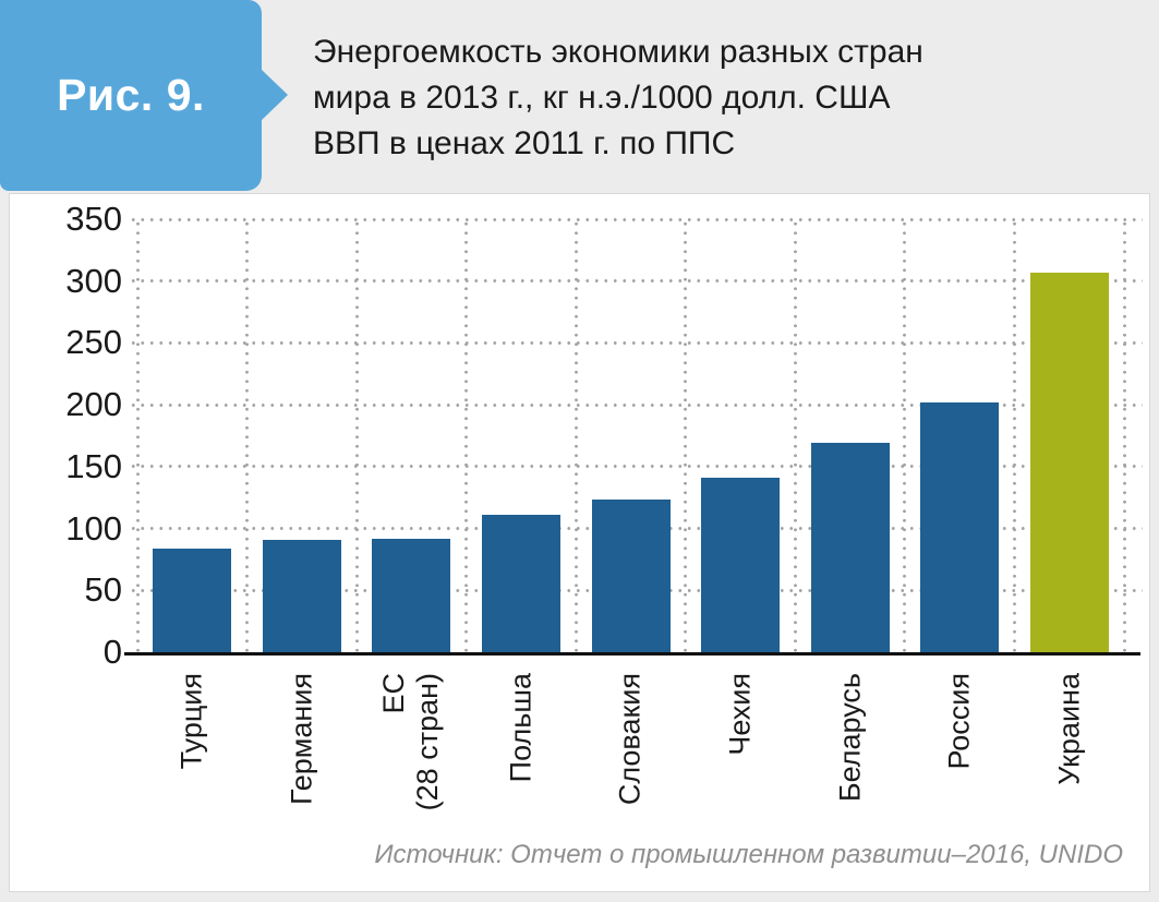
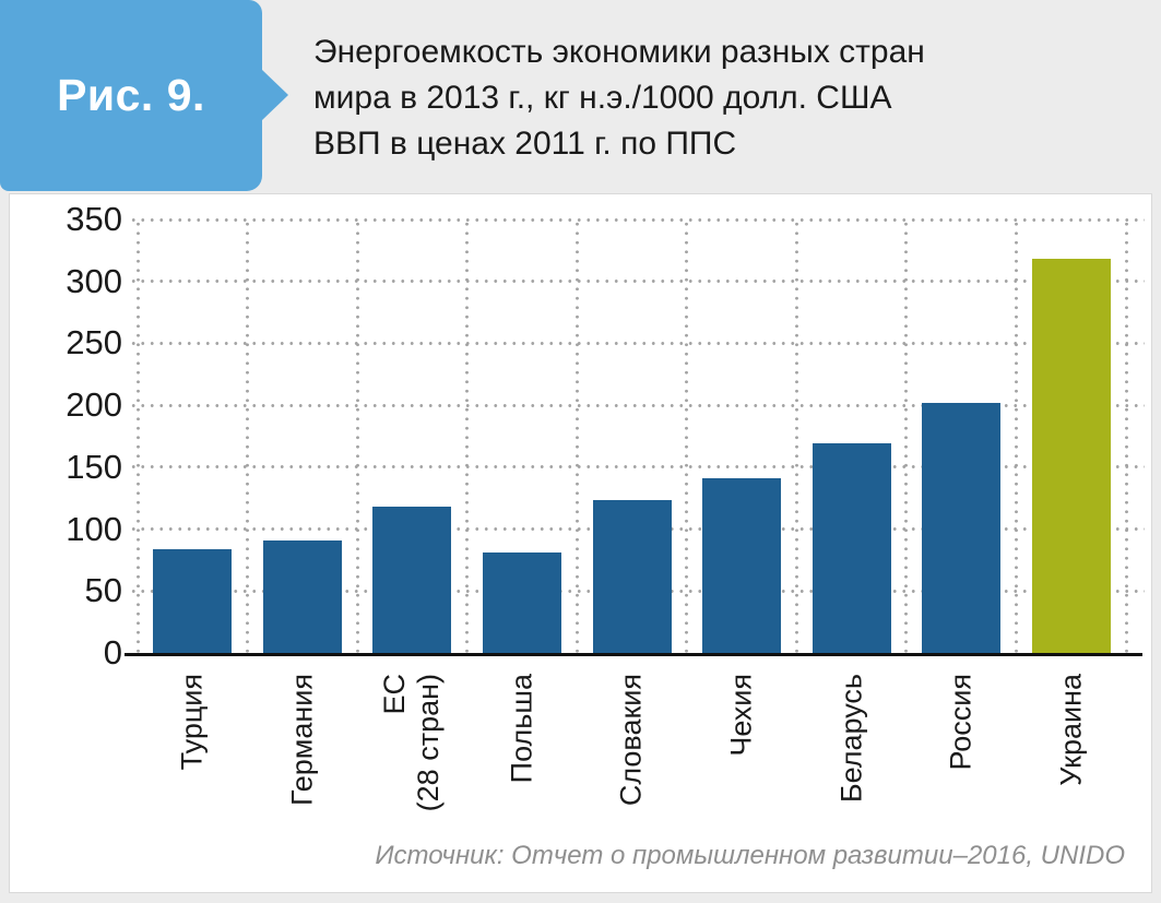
ЕС (28 стран): 92 -> 118
Польша: 111 -> 81
Украина: 307 -> 318
